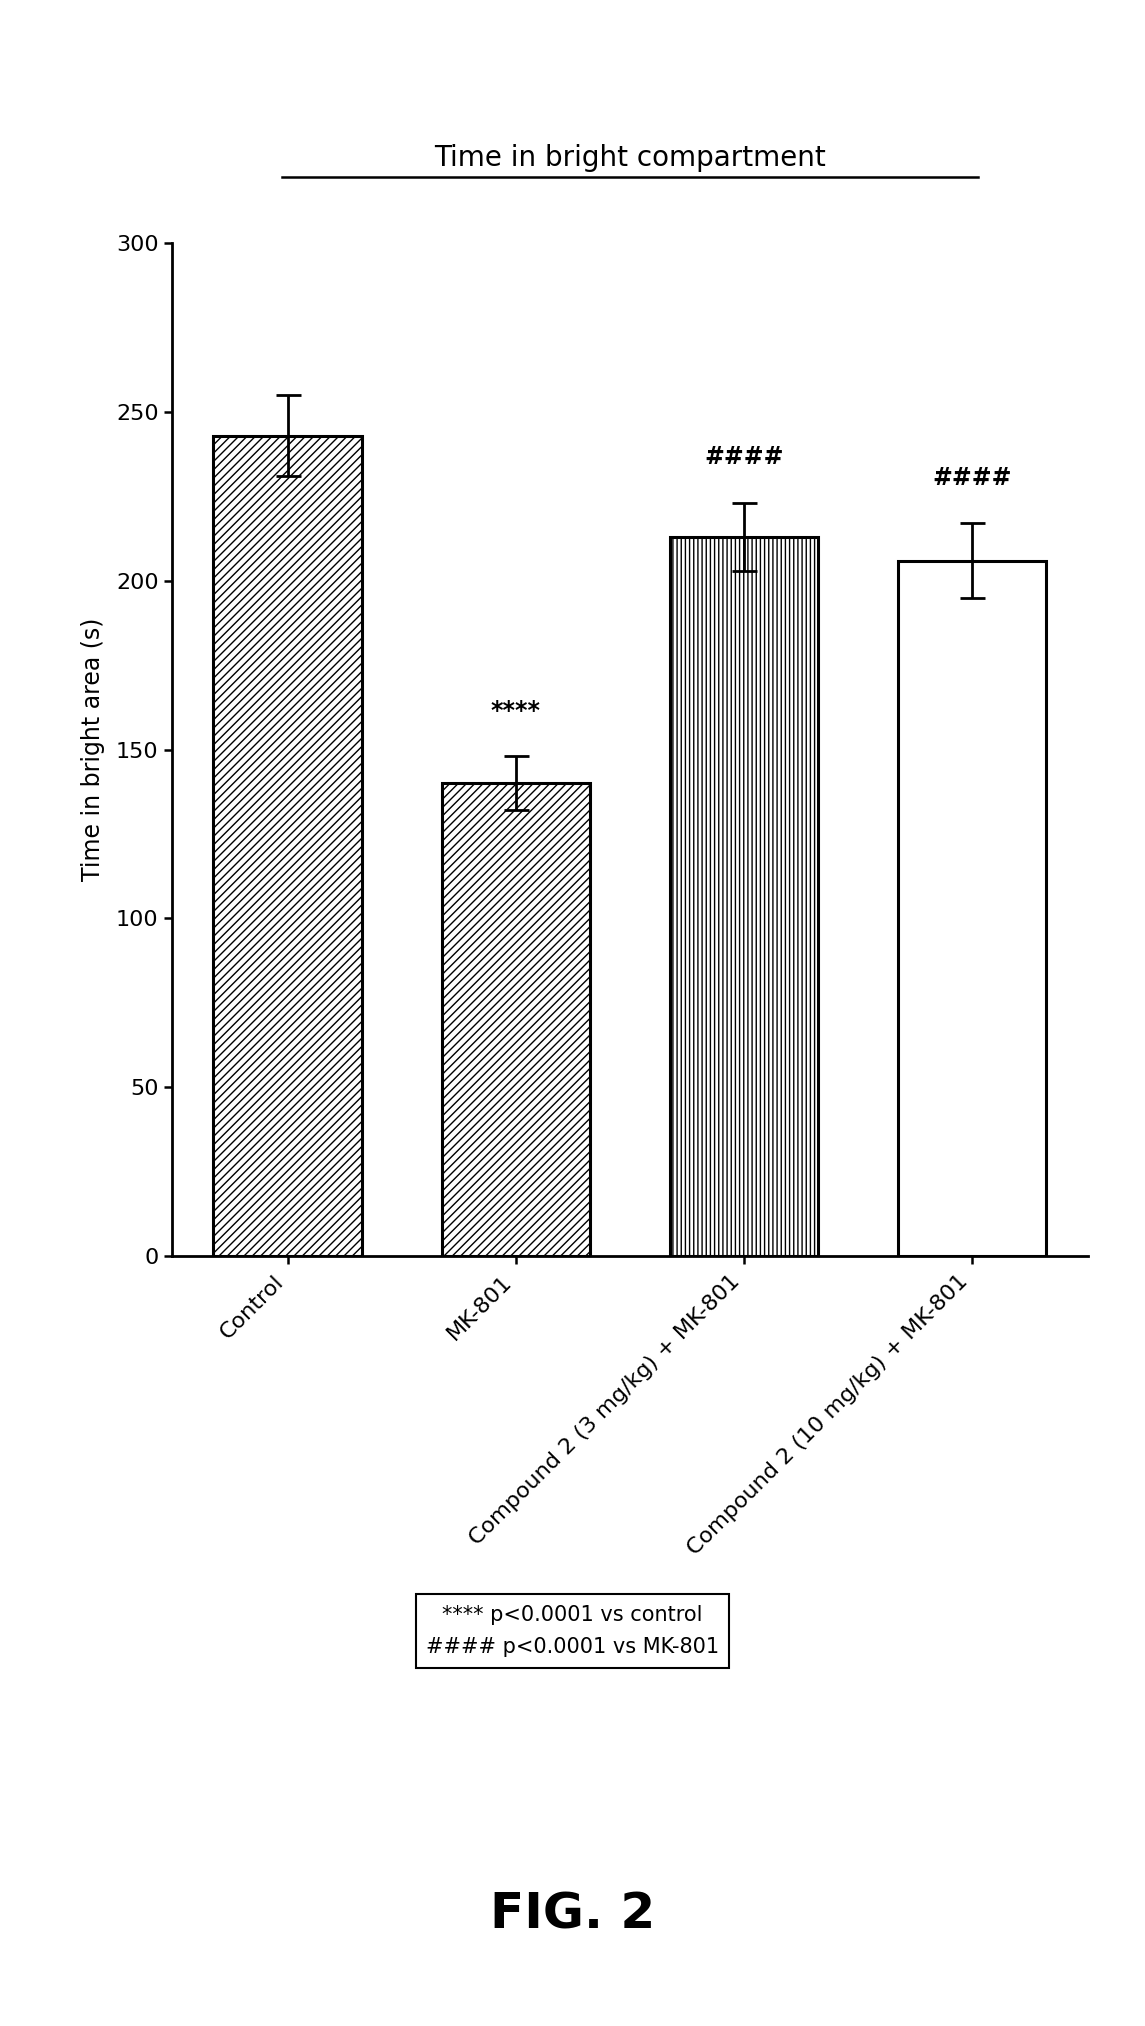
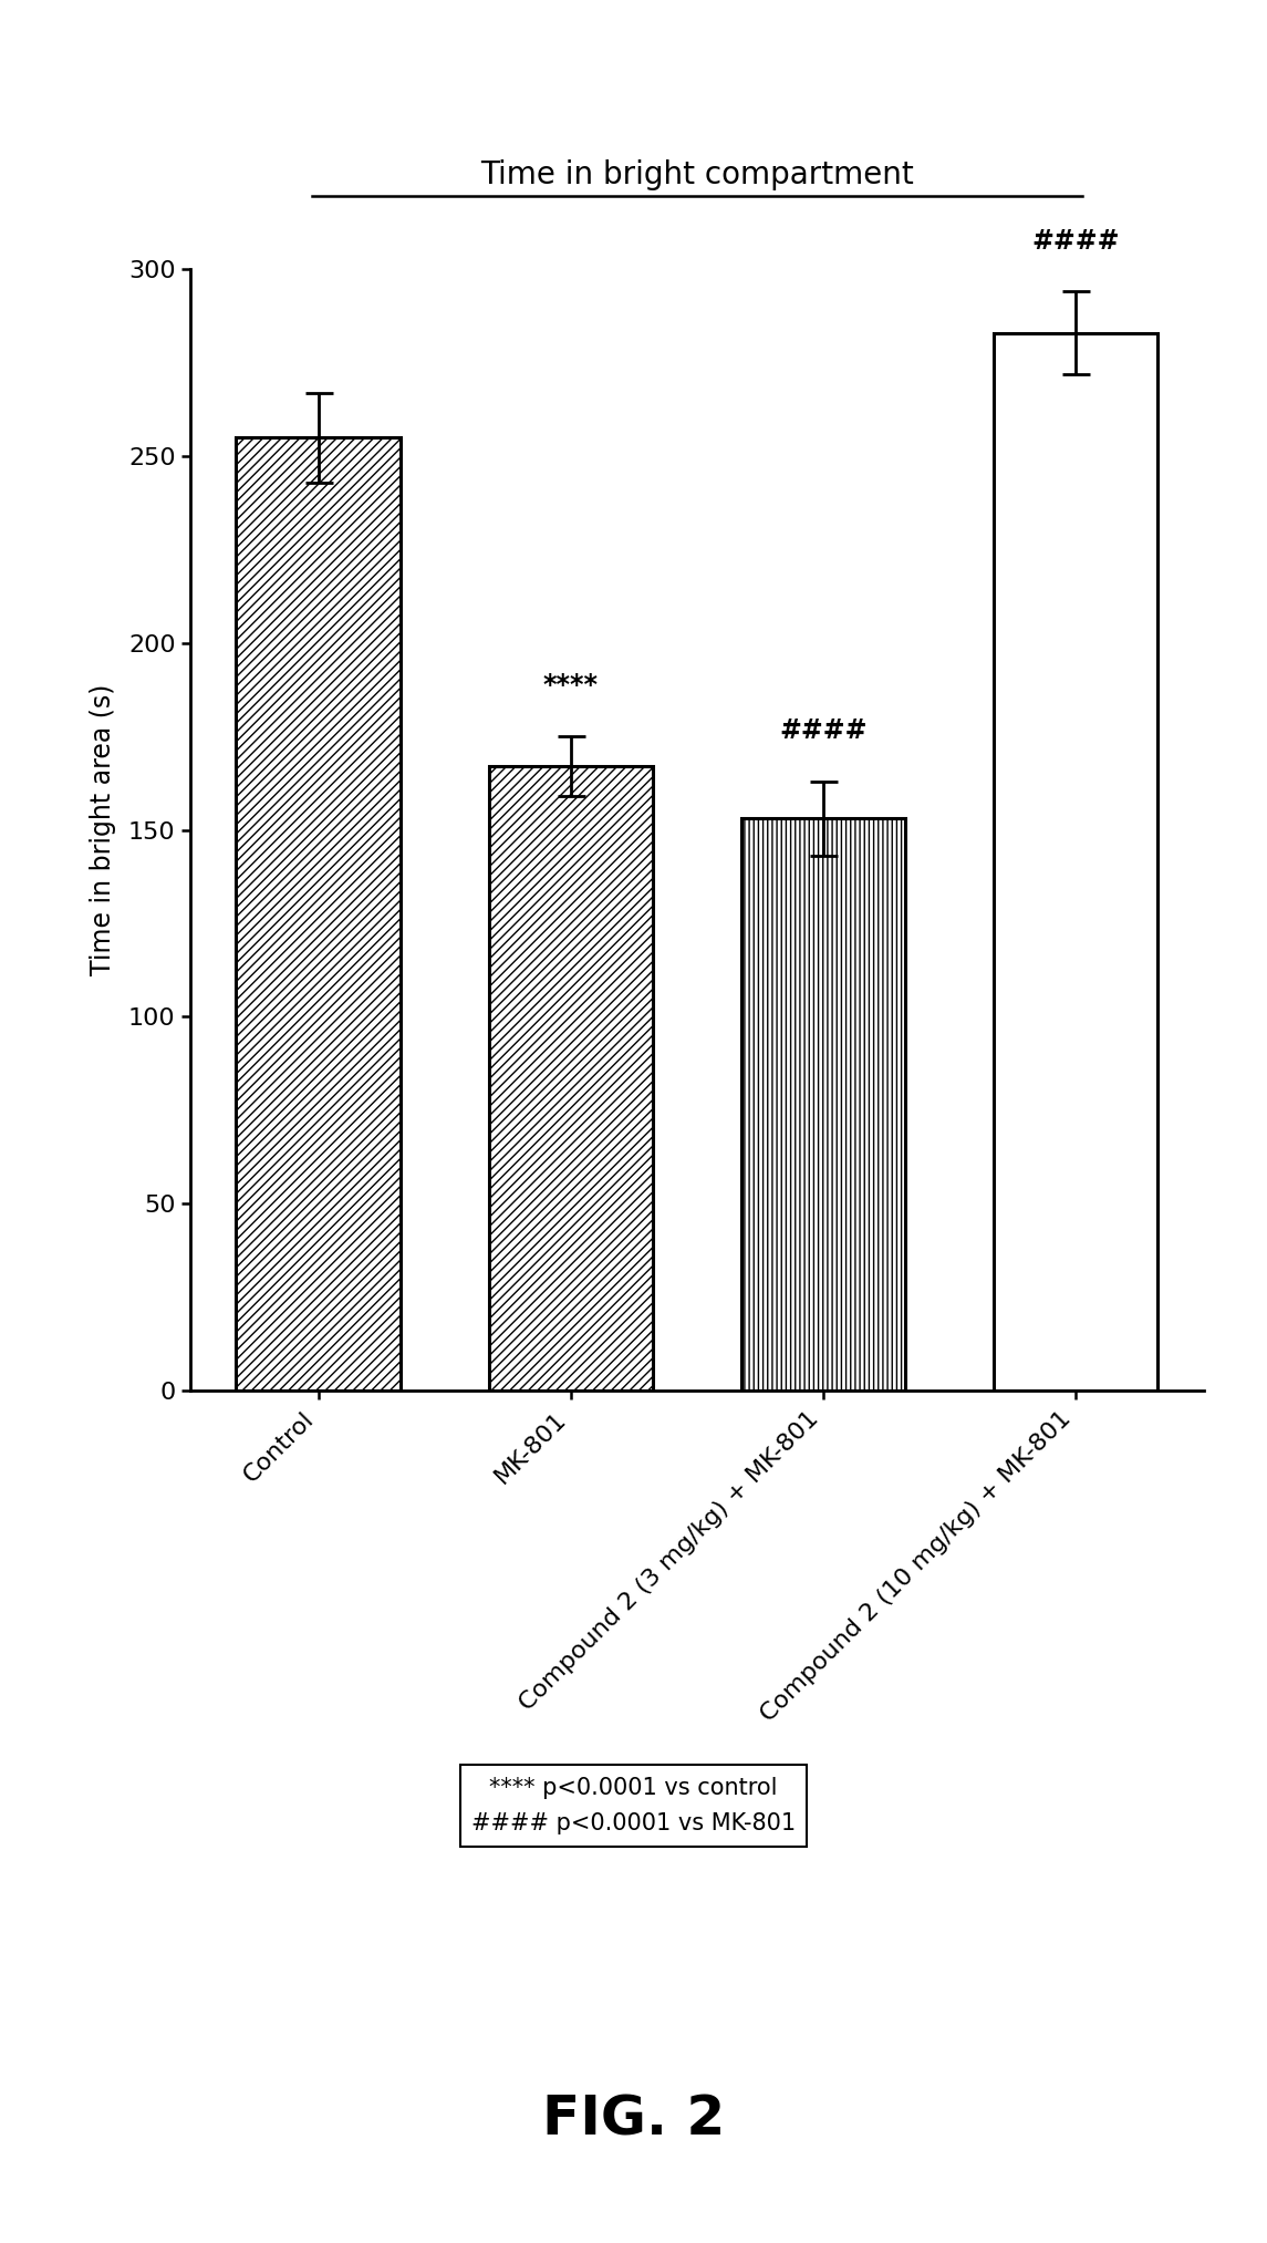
Control: 243 -> 255
MK-801: 140 -> 167
Compound 2 (3 mg/kg) + MK-801: 213 -> 153
Compound 2 (10 mg/kg) + MK-801: 206 -> 283
